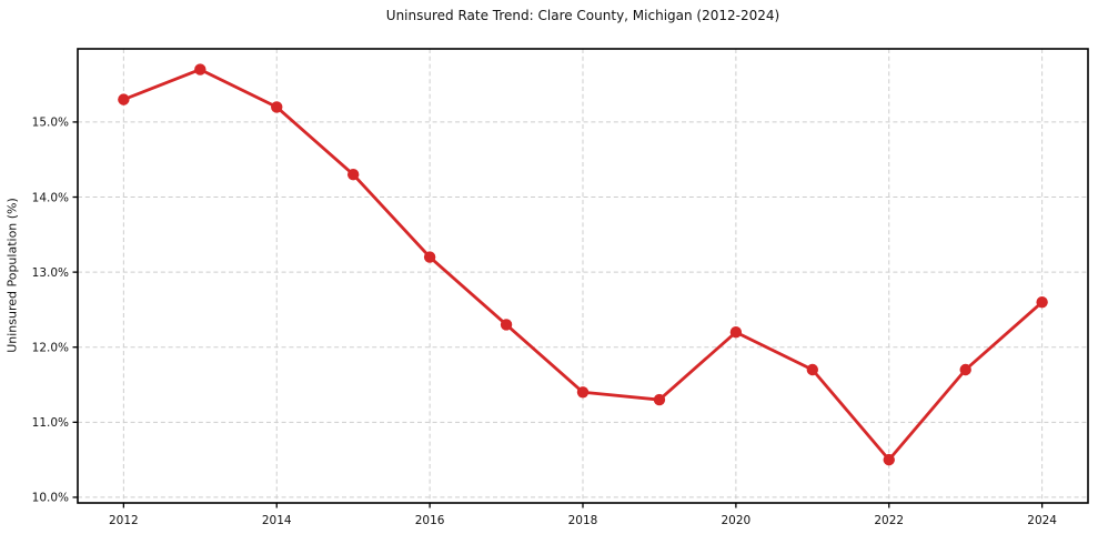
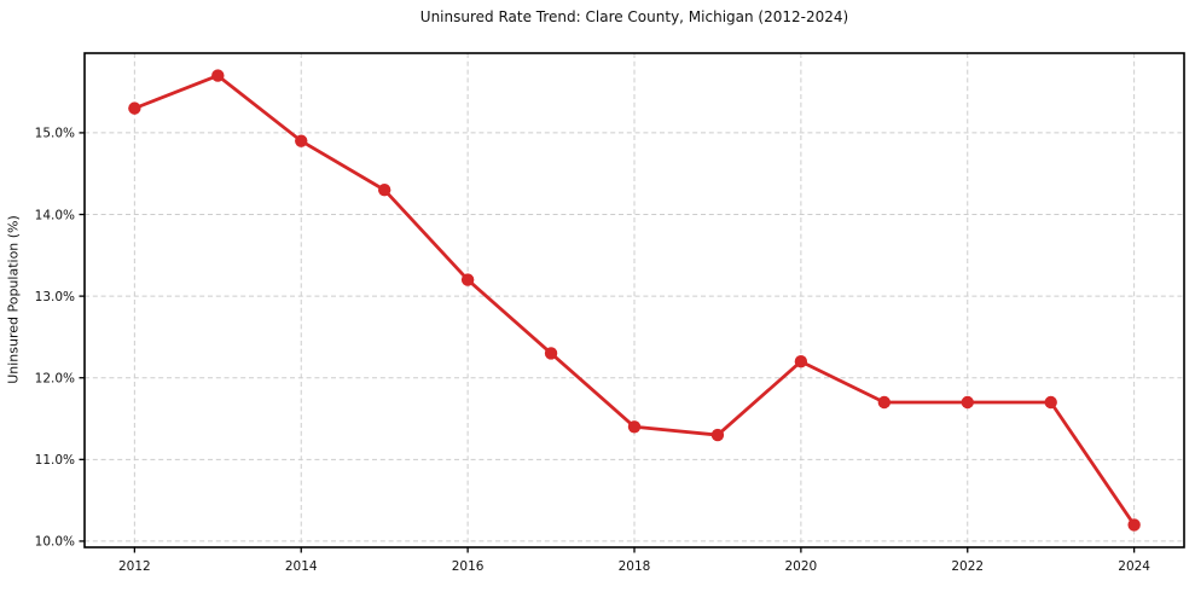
2014: 15.2% -> 14.9%
2022: 10.5% -> 11.7%
2024: 12.6% -> 10.2%
